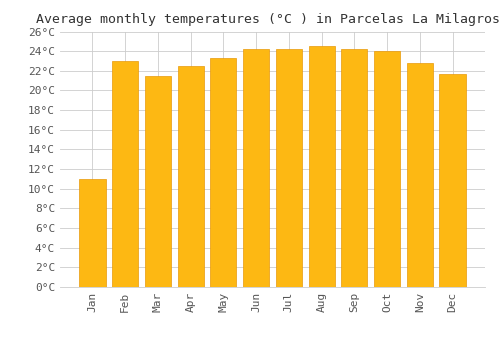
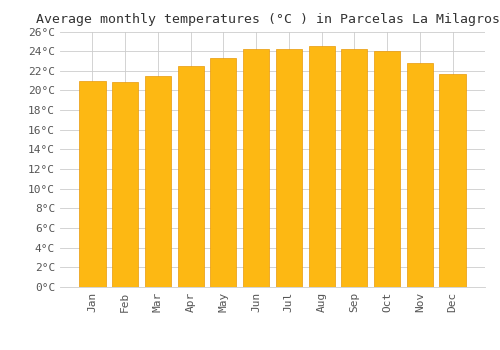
Jan: 11.0°C -> 21.0°C
Feb: 23.0°C -> 20.9°C
